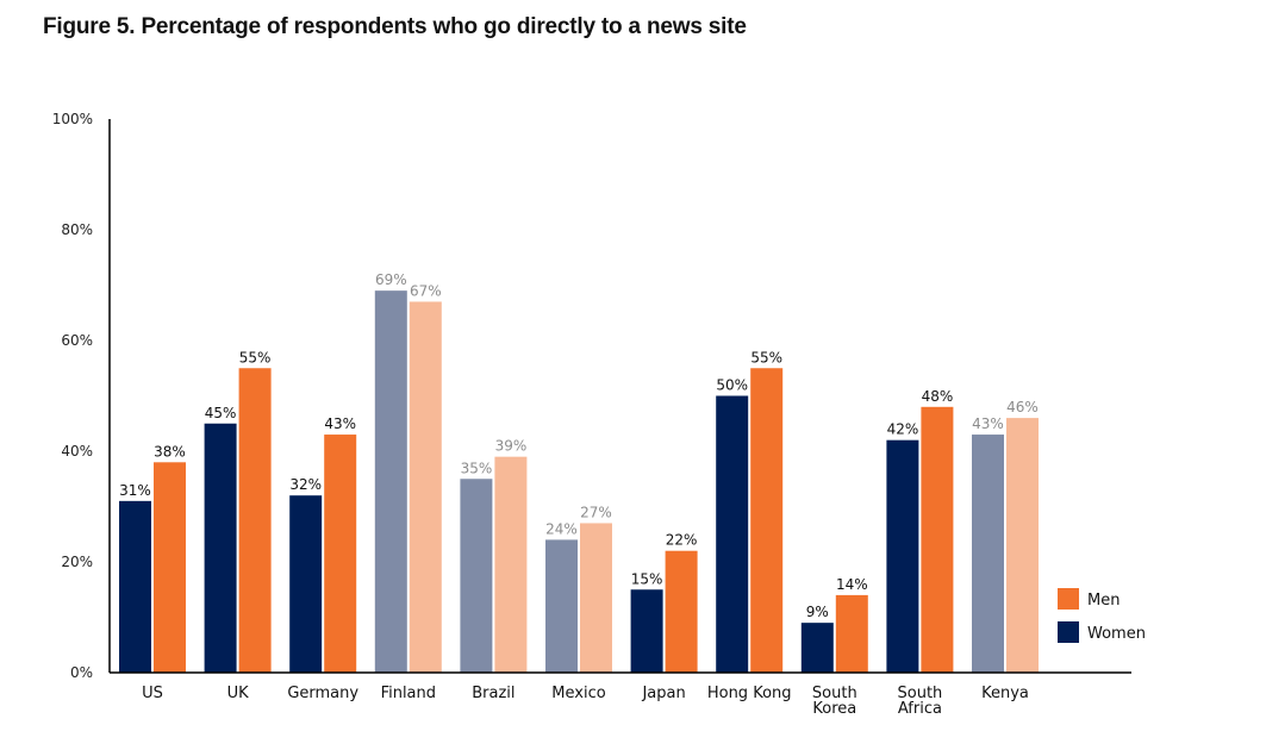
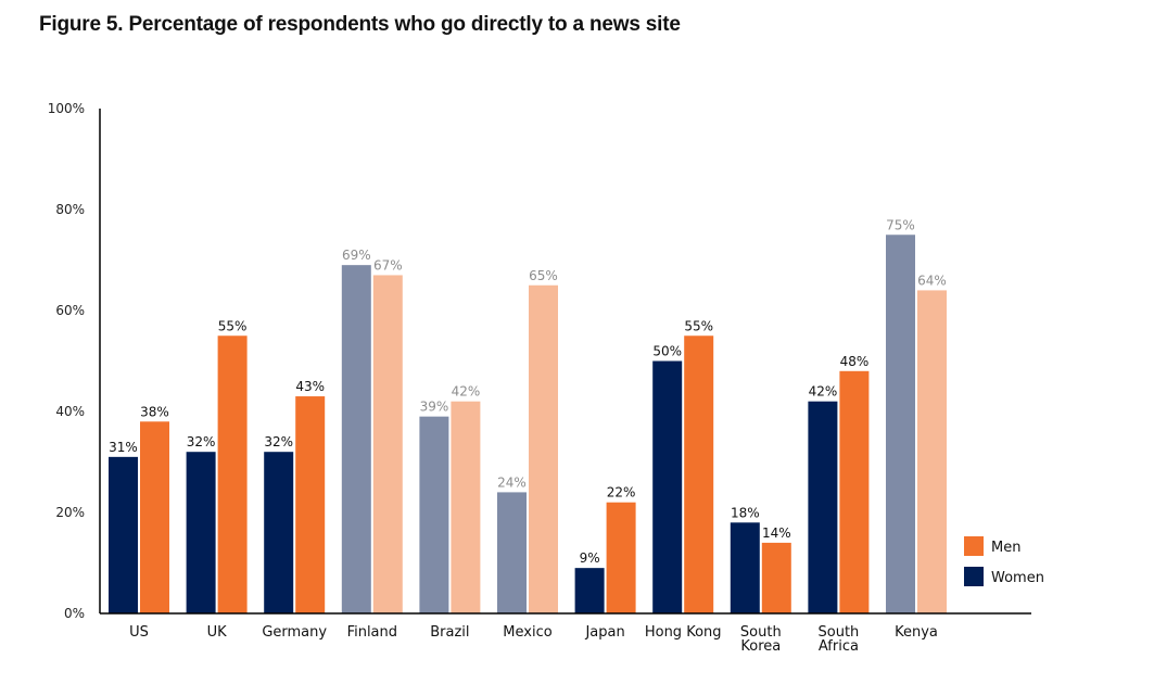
Women/UK: 45% -> 32%
Women/Brazil: 35% -> 39%
Men/Brazil: 39% -> 42%
Men/Mexico: 27% -> 65%
Women/Japan: 15% -> 9%
Women/South Korea: 9% -> 18%
Women/Kenya: 43% -> 75%
Men/Kenya: 46% -> 64%
